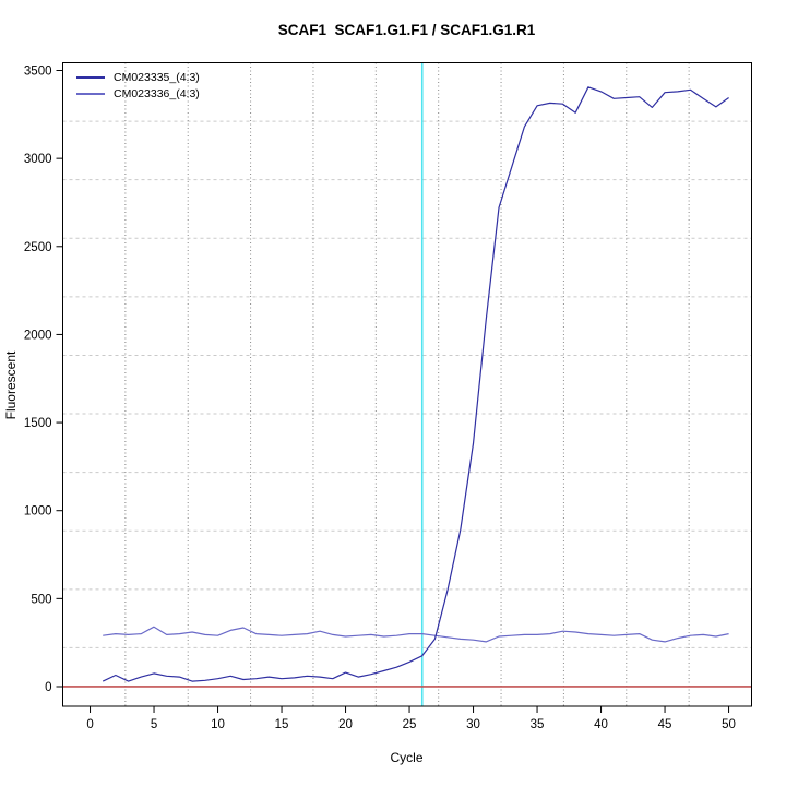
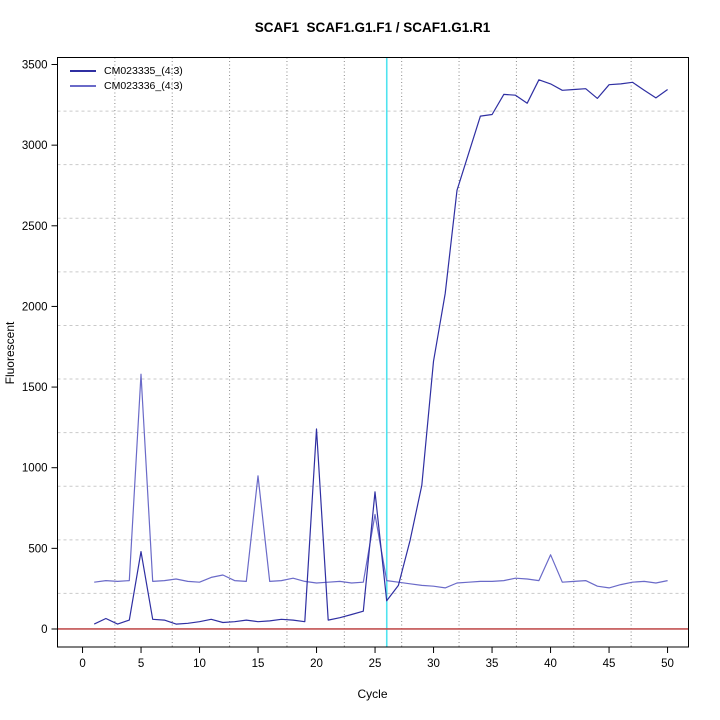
CM023335_(4:3)/5: 80 -> 480
CM023336_(4:3)/5: 340 -> 1580
CM023336_(4:3)/15: 290 -> 950
CM023335_(4:3)/20: 80 -> 1240
CM023335_(4:3)/25: 140 -> 850
CM023336_(4:3)/25: 300 -> 710
CM023335_(4:3)/30: 1380 -> 1660
CM023335_(4:3)/35: 3300 -> 3190
CM023336_(4:3)/40: 300 -> 460
